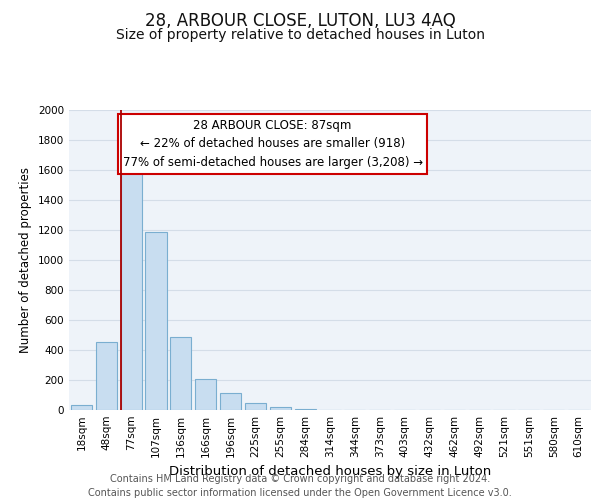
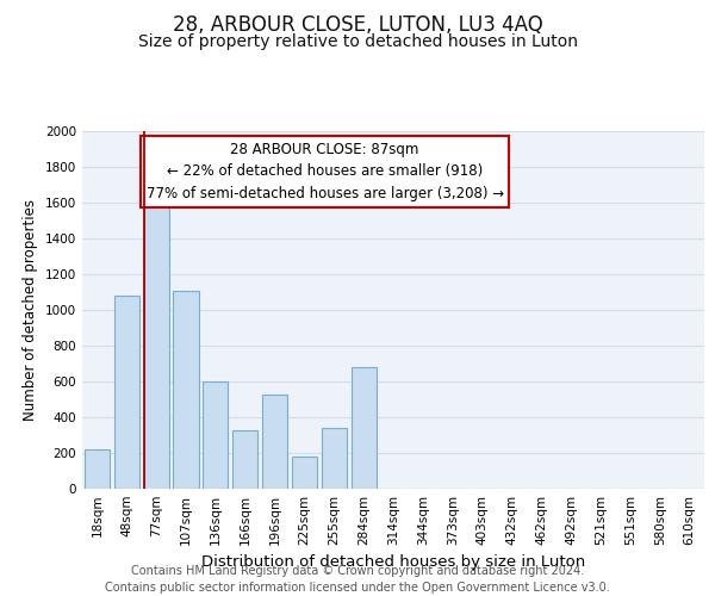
18sqm: 40 -> 220
48sqm: 460 -> 1080
107sqm: 1190 -> 1110
136sqm: 490 -> 600
166sqm: 210 -> 330
196sqm: 120 -> 530
225sqm: 40 -> 180
255sqm: 20 -> 340
284sqm: 0 -> 680
